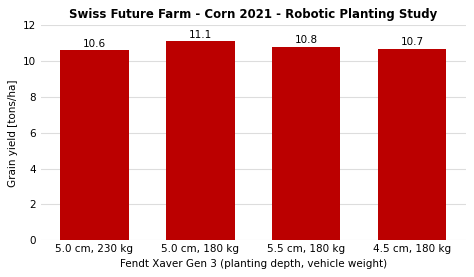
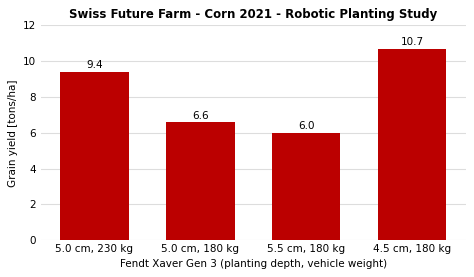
5.0 cm, 230 kg: 10.6 -> 9.4
5.0 cm, 180 kg: 11.1 -> 6.6
5.5 cm, 180 kg: 10.8 -> 6.0
